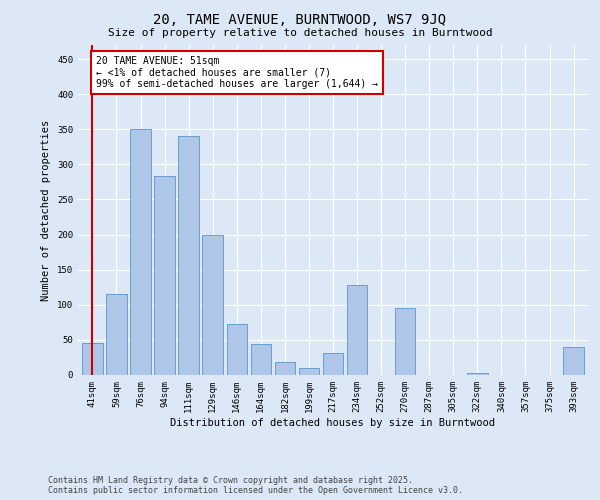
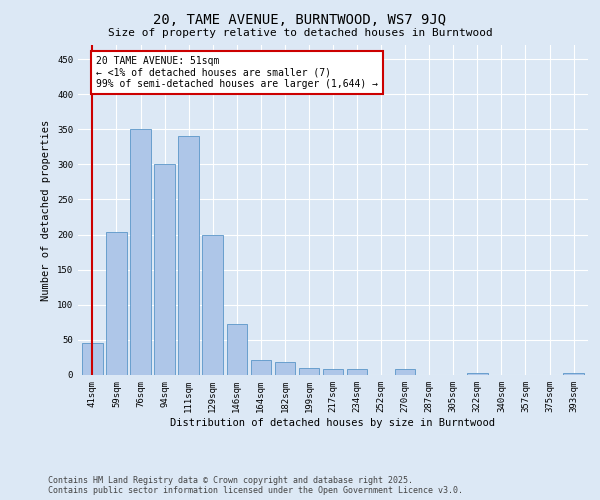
59sqm: 116 -> 204
94sqm: 284 -> 300
164sqm: 44 -> 22
217sqm: 32 -> 8
234sqm: 128 -> 9
270sqm: 96 -> 9
393sqm: 40 -> 3
